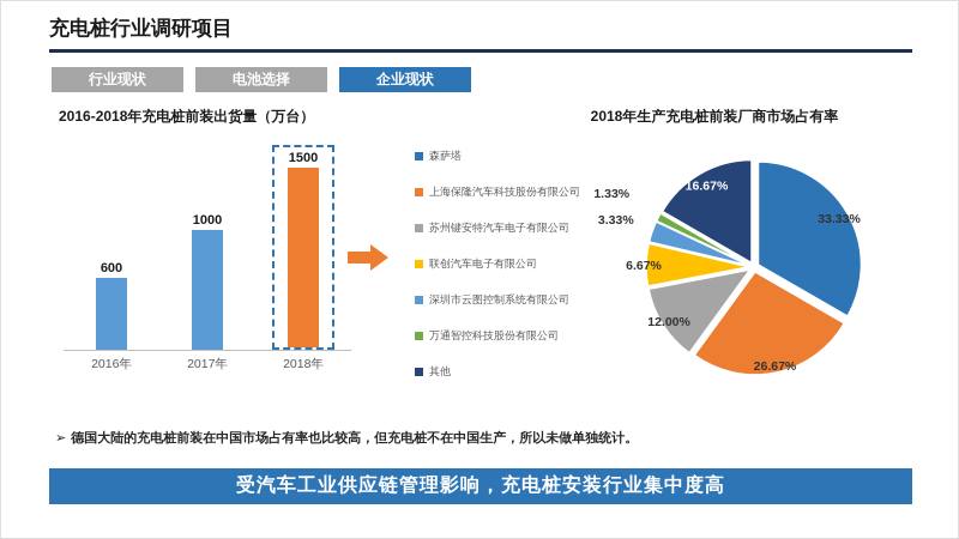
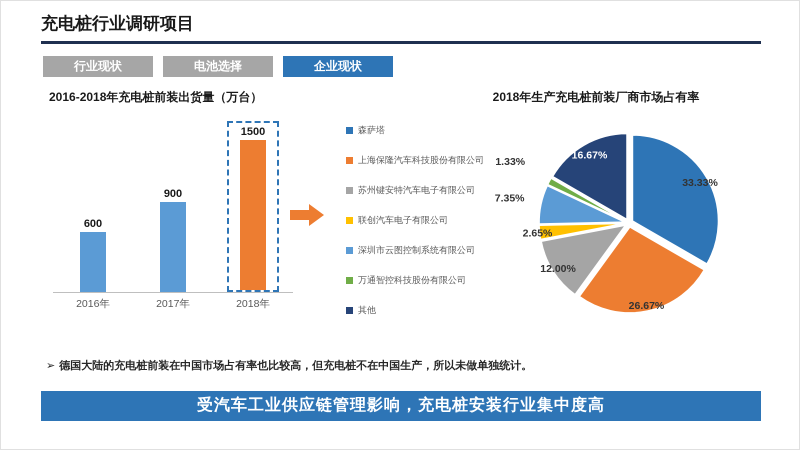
2016-2018年充电桩前装出货量（万台）/2017年: 1000 -> 900
2018年生产充电桩前装厂商市场占有率/联创汽车电子有限公司: 6.67% -> 2.65%
2018年生产充电桩前装厂商市场占有率/深圳市云图控制系统有限公司: 3.33% -> 7.35%
